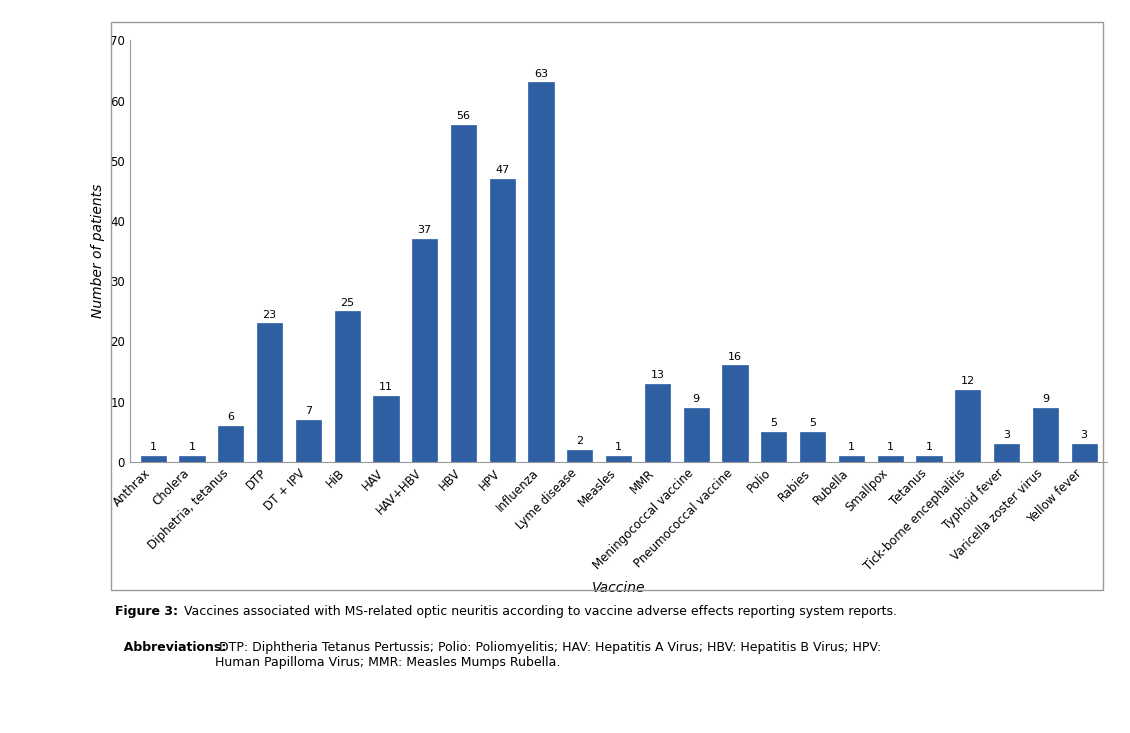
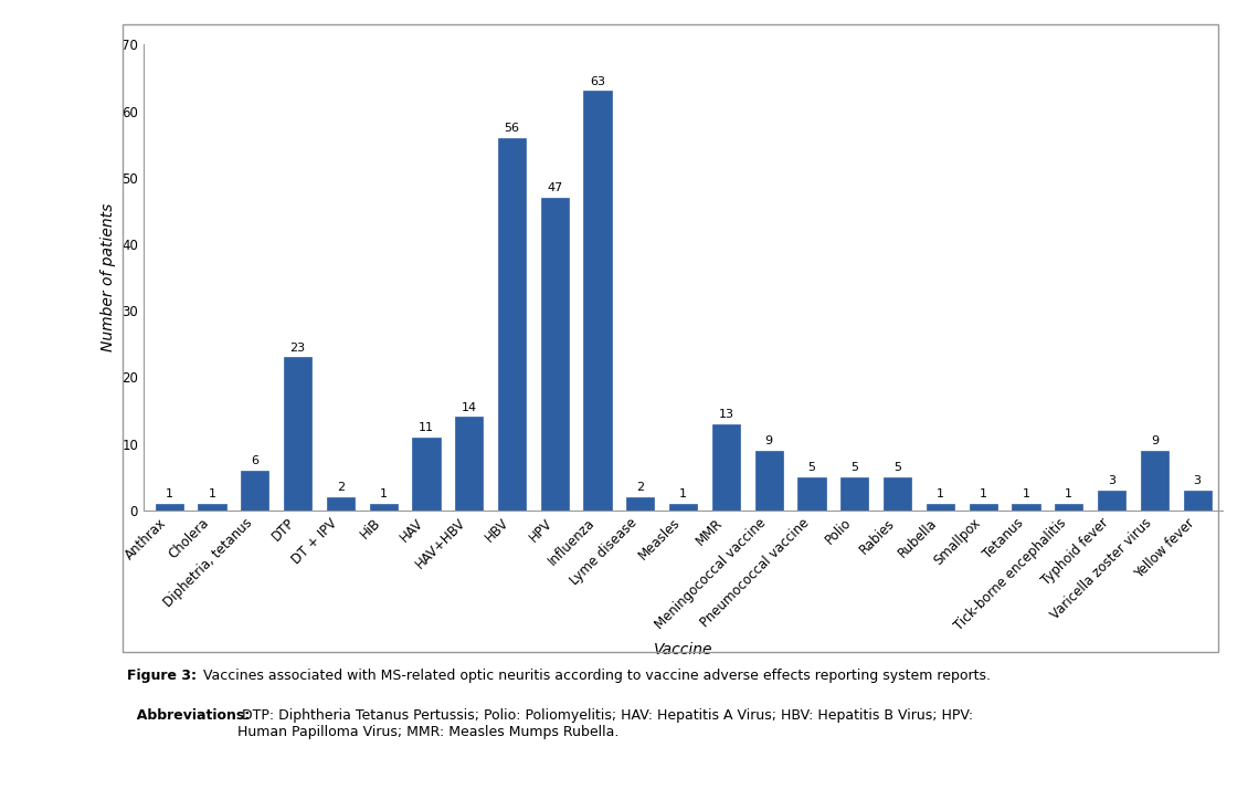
DT + IPV: 7 -> 2
HiB: 25 -> 1
HAV+HBV: 37 -> 14
Pneumococcal vaccine: 16 -> 5
Tick-borne encephalitis: 12 -> 1
